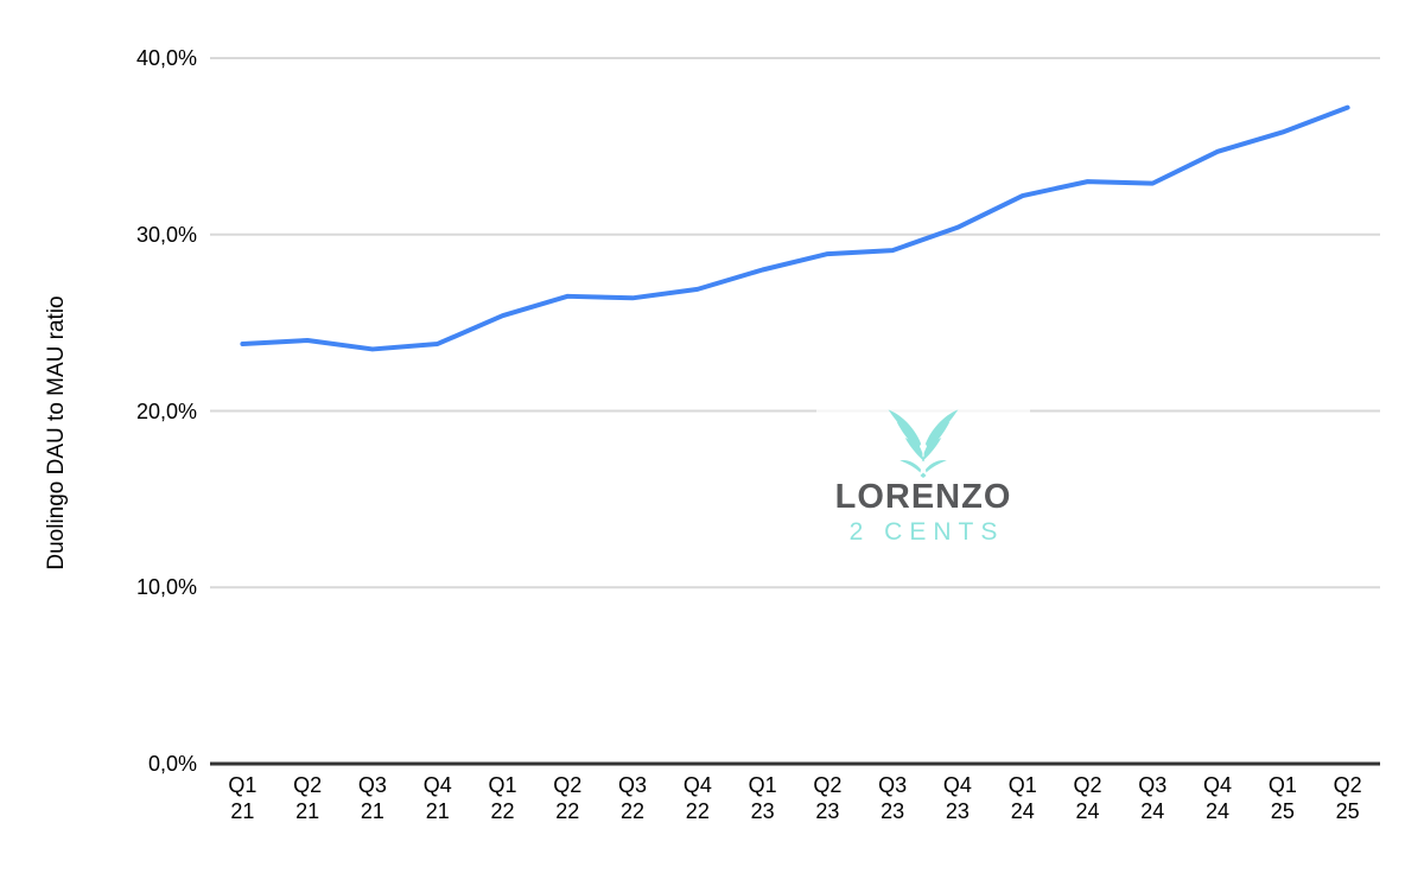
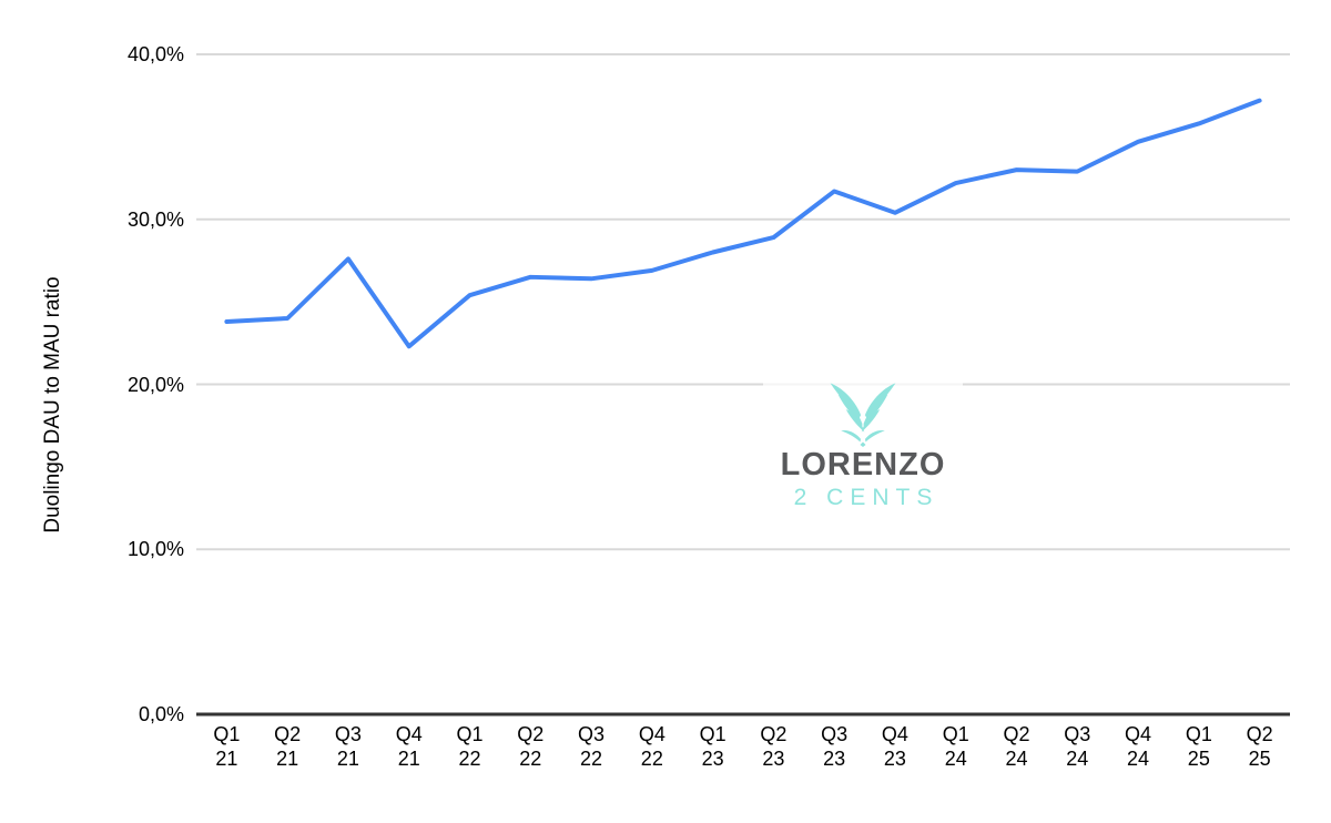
Q3 21: 23,5% -> 27,6%
Q4 21: 23,8% -> 22,3%
Q3 23: 29,1% -> 31,7%
